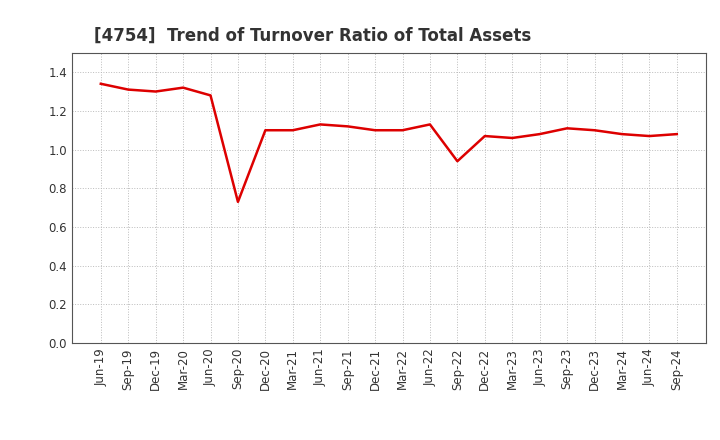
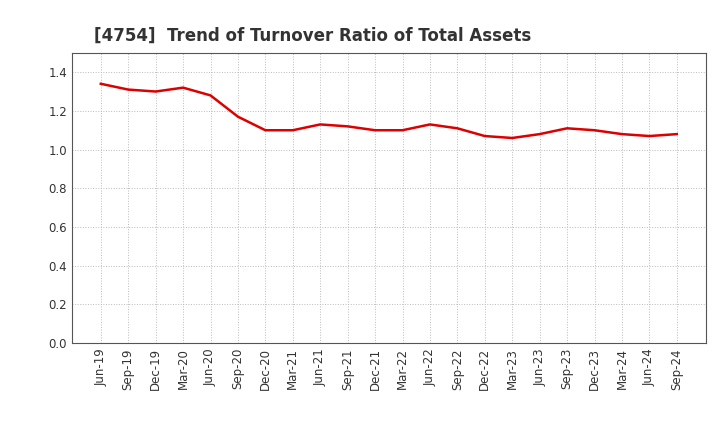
Sep-20: 0.73 -> 1.17
Sep-22: 0.94 -> 1.11
